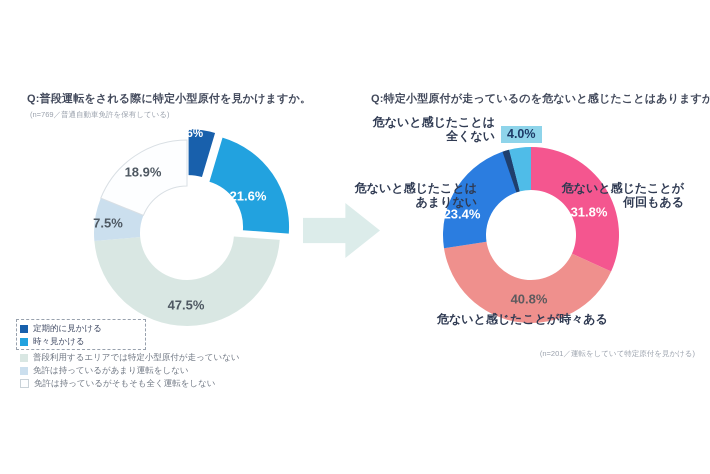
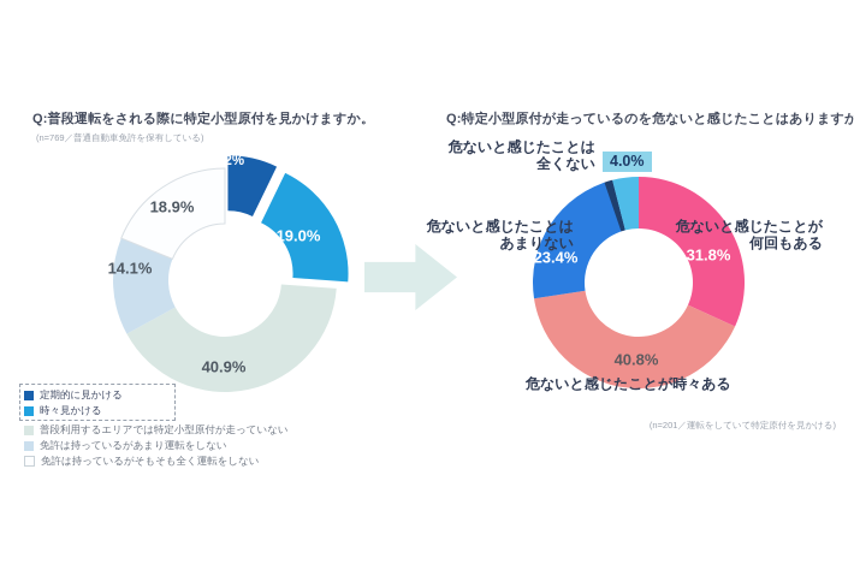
Q:普段運転をされる際に特定小型原付を見かけますか。/定期的に見かける: 4.6% -> 7.2%
Q:普段運転をされる際に特定小型原付を見かけますか。/時々見かける: 21.6% -> 19.0%
Q:普段運転をされる際に特定小型原付を見かけますか。/普段利用するエリアでは特定小型原付が走っていない: 47.5% -> 40.9%
Q:普段運転をされる際に特定小型原付を見かけますか。/免許は持っているがあまり運転をしない: 7.5% -> 14.1%
